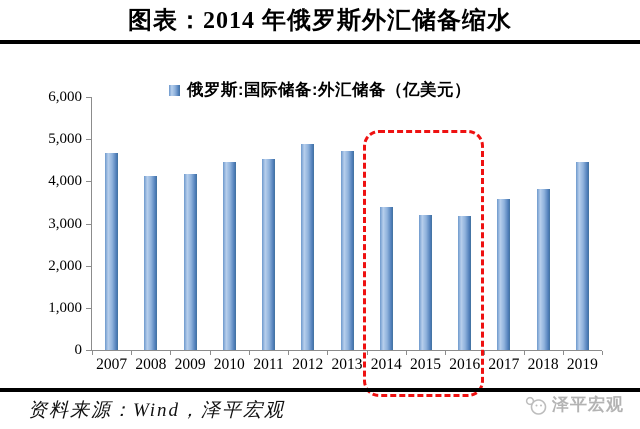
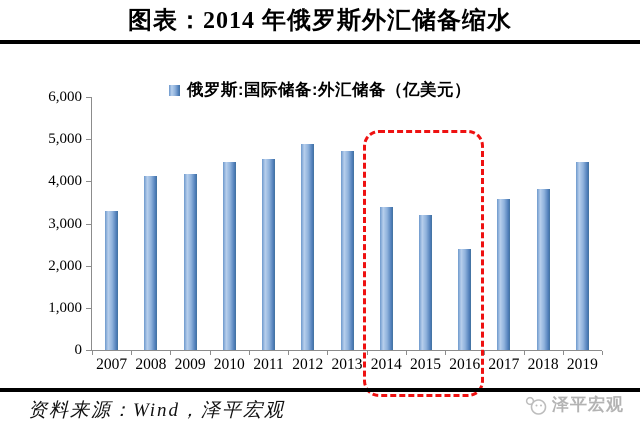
2007: 4700 -> 3300
2016: 3200 -> 2400
